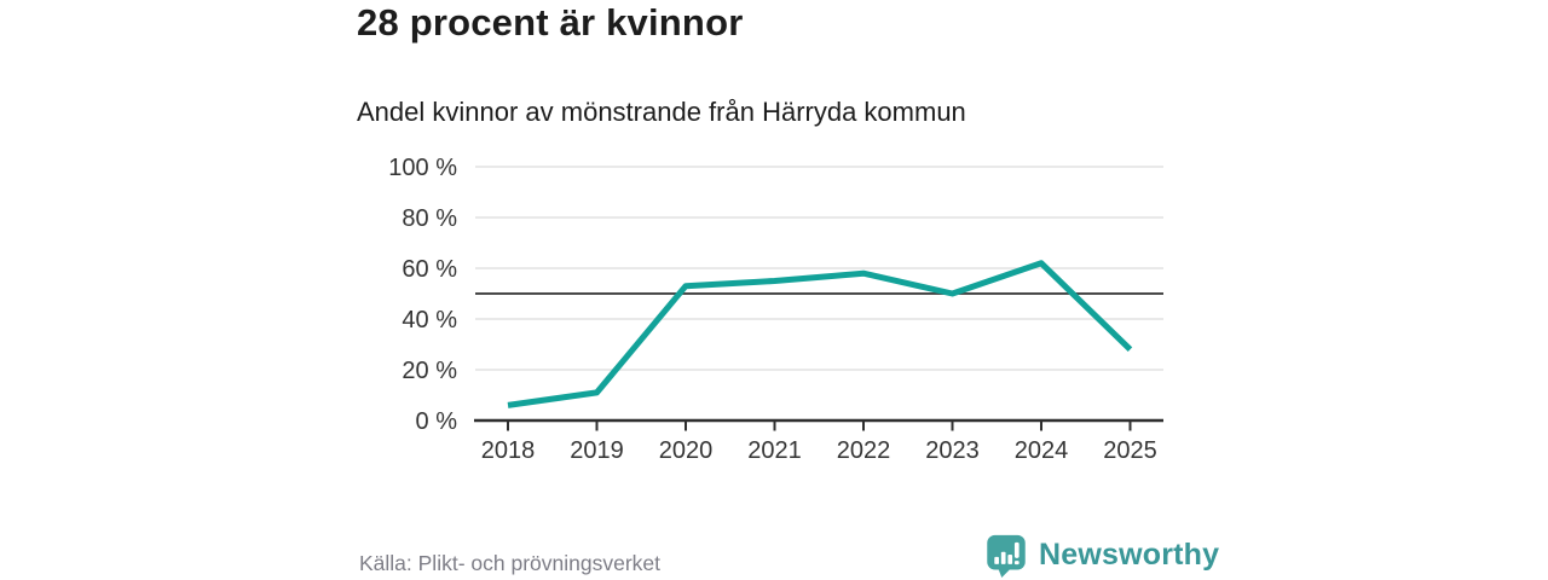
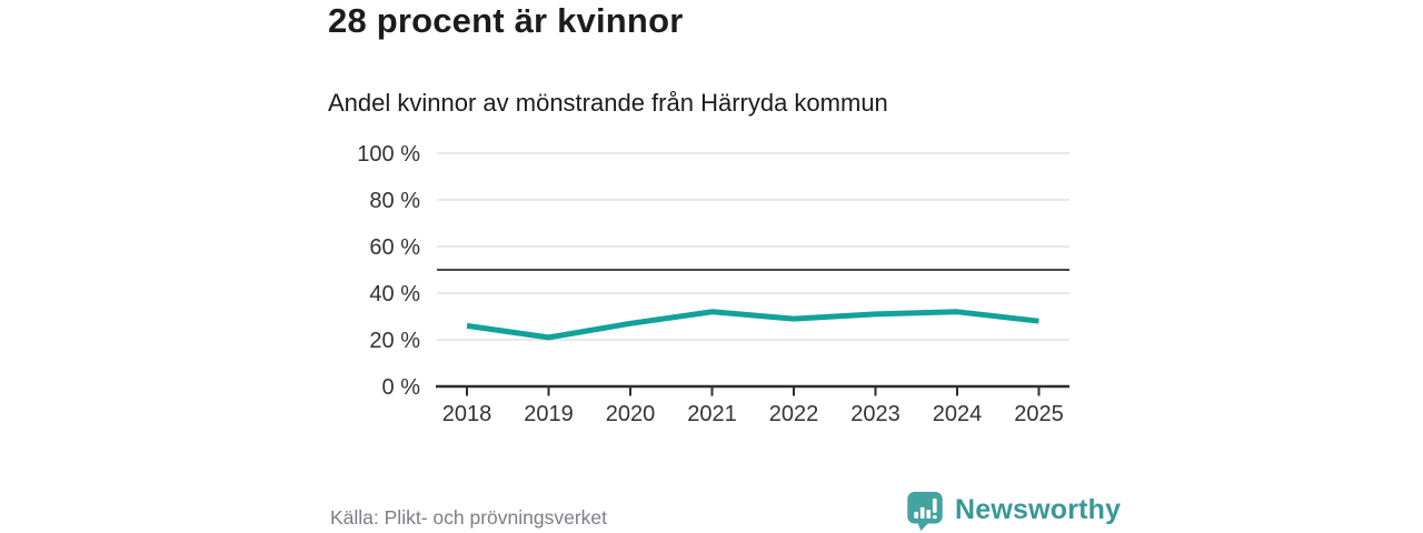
2018: 6% -> 26%
2019: 11% -> 21%
2020: 53% -> 27%
2021: 55% -> 32%
2022: 58% -> 29%
2023: 50% -> 31%
2024: 62% -> 32%
